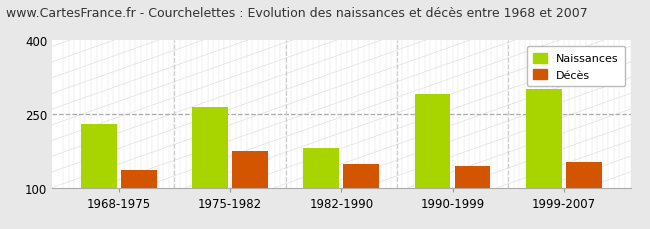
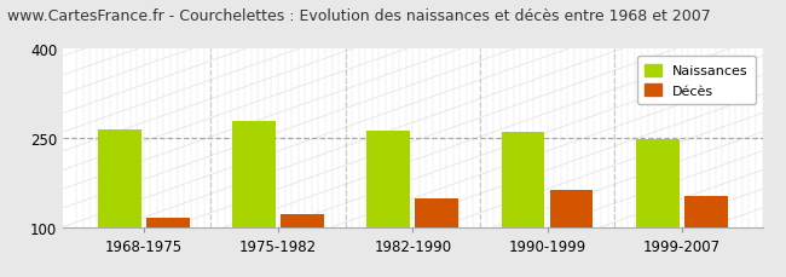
Naissances/1968-1975: 230 -> 265
Décès/1968-1975: 135 -> 115
Naissances/1975-1982: 265 -> 278
Décès/1975-1982: 175 -> 122
Naissances/1982-1990: 180 -> 263
Naissances/1990-1999: 290 -> 260
Décès/1990-1999: 145 -> 163
Naissances/1999-2007: 300 -> 248
